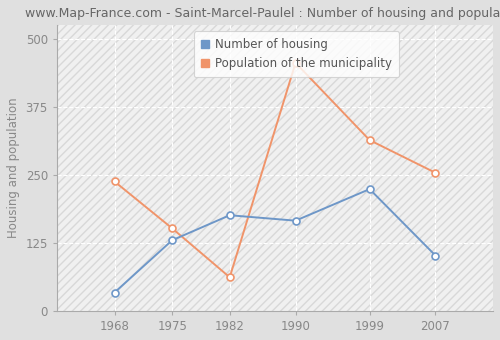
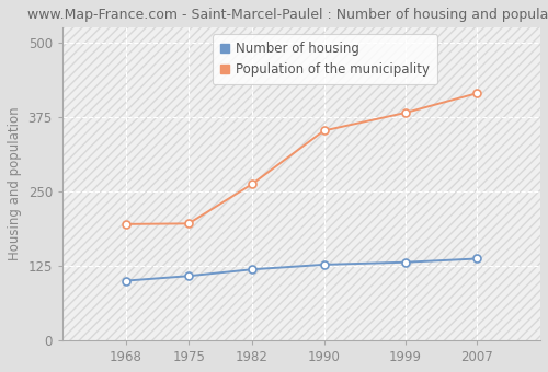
Number of housing/1968: 34 -> 100
Population of the municipality/1968: 238 -> 195
Number of housing/1975: 130 -> 108
Population of the municipality/1975: 152 -> 196
Number of housing/1982: 176 -> 119
Population of the municipality/1982: 62 -> 262
Number of housing/1990: 166 -> 127
Population of the municipality/1990: 456 -> 352
Number of housing/1999: 224 -> 131
Population of the municipality/1999: 314 -> 382
Number of housing/2007: 102 -> 137
Population of the municipality/2007: 254 -> 415
